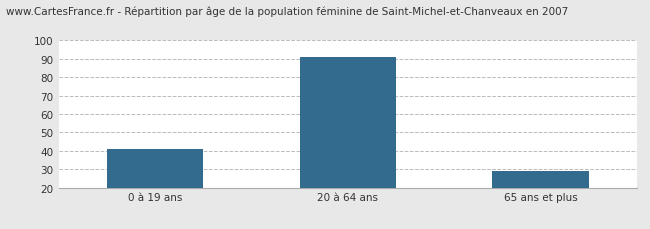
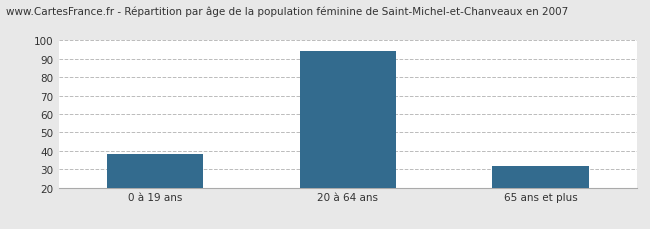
0 à 19 ans: 41 -> 38
20 à 64 ans: 91 -> 94
65 ans et plus: 29 -> 32
